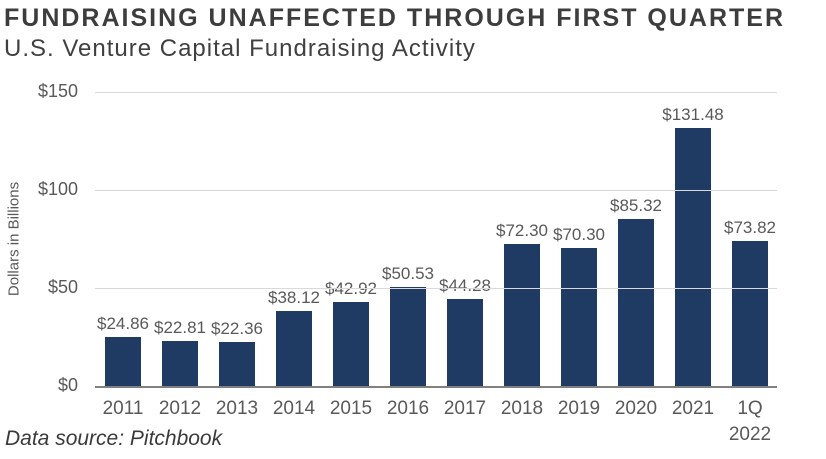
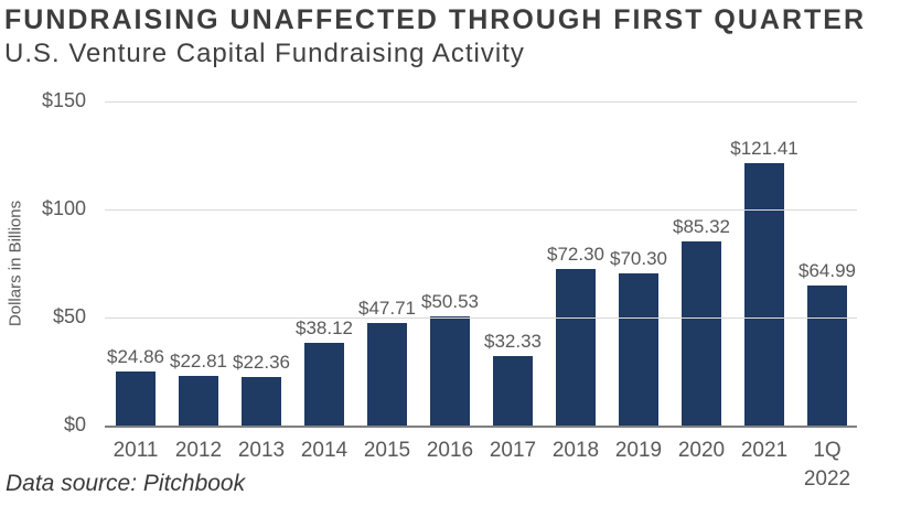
2015: $42.92 -> $47.71
2017: $44.28 -> $32.33
2021: $131.48 -> $121.41
1Q 2022: $73.82 -> $64.99
